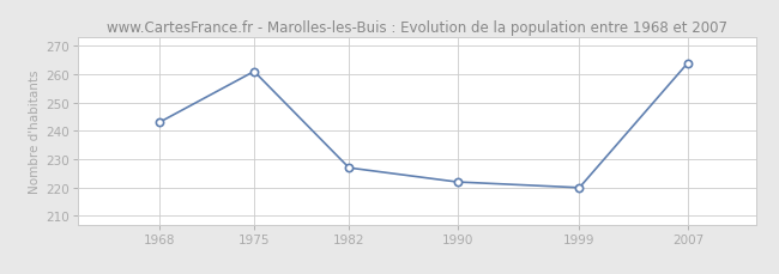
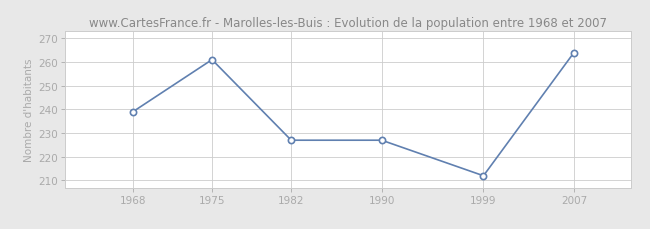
1968: 243 -> 239
1990: 222 -> 227
1999: 220 -> 212
